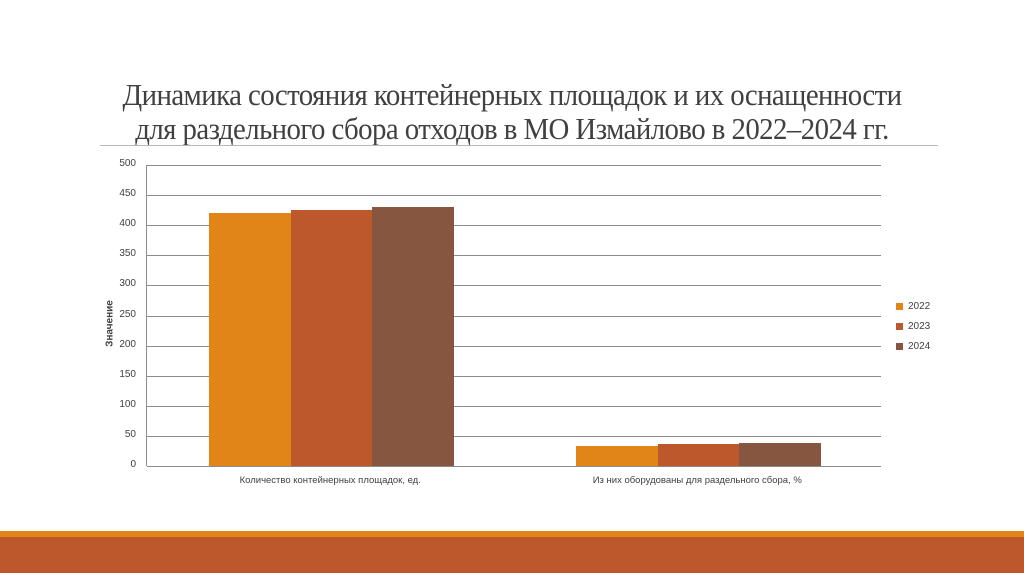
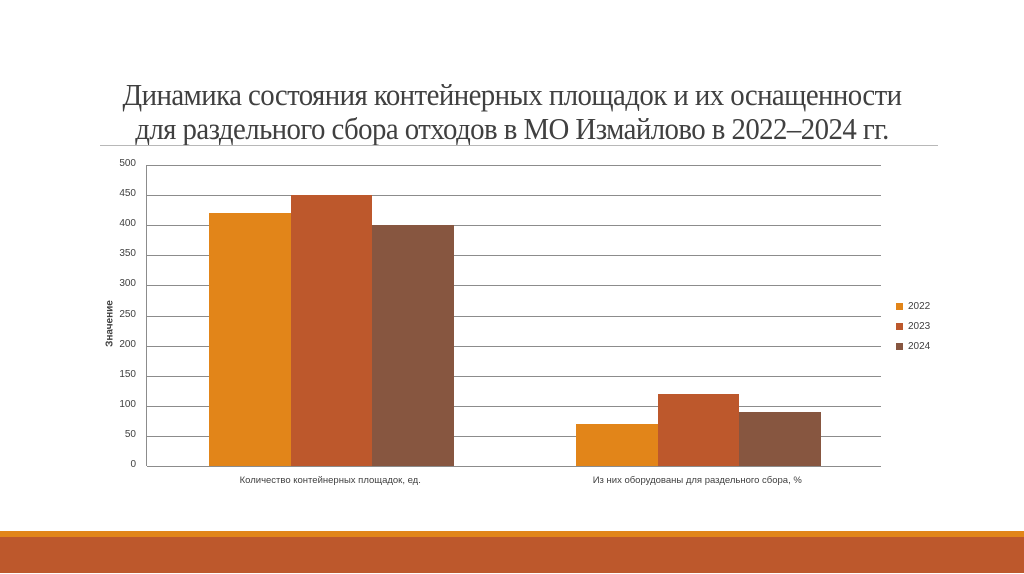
2023/Количество контейнерных площадок, ед.: 420 -> 450
2024/Количество контейнерных площадок, ед.: 430 -> 400
2022/Из них оборудованы для раздельного сбора, %: 30 -> 70
2023/Из них оборудованы для раздельного сбора, %: 40 -> 120
2024/Из них оборудованы для раздельного сбора, %: 40 -> 90
